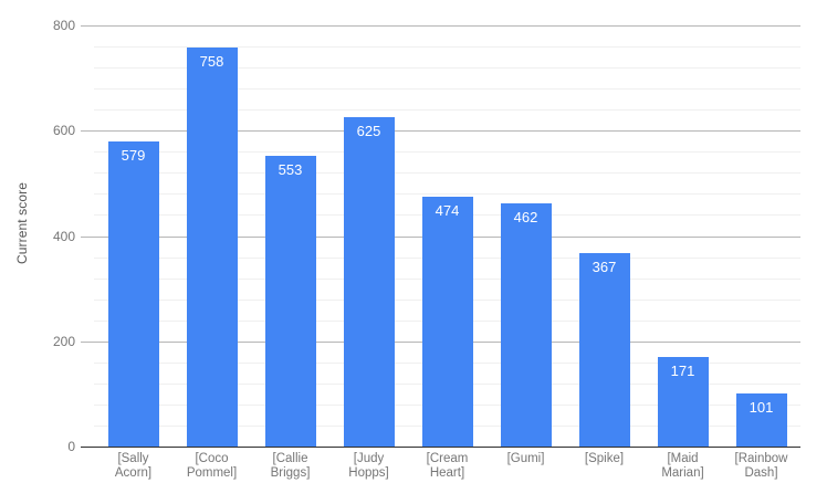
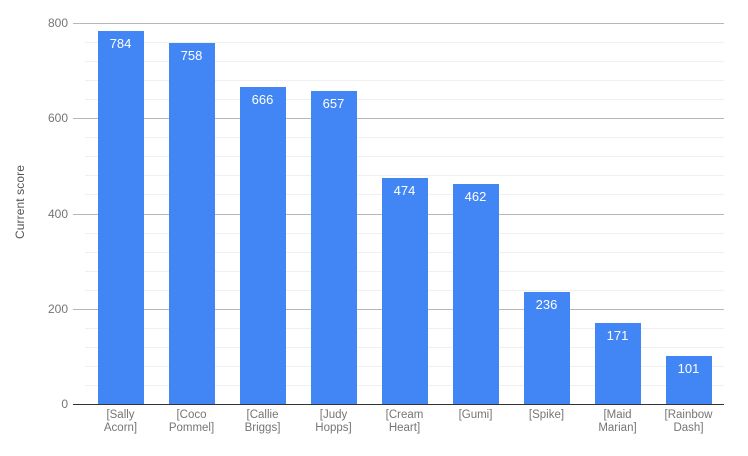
[Sally Acorn]: 579 -> 784
[Callie Briggs]: 553 -> 666
[Judy Hopps]: 625 -> 657
[Spike]: 367 -> 236
